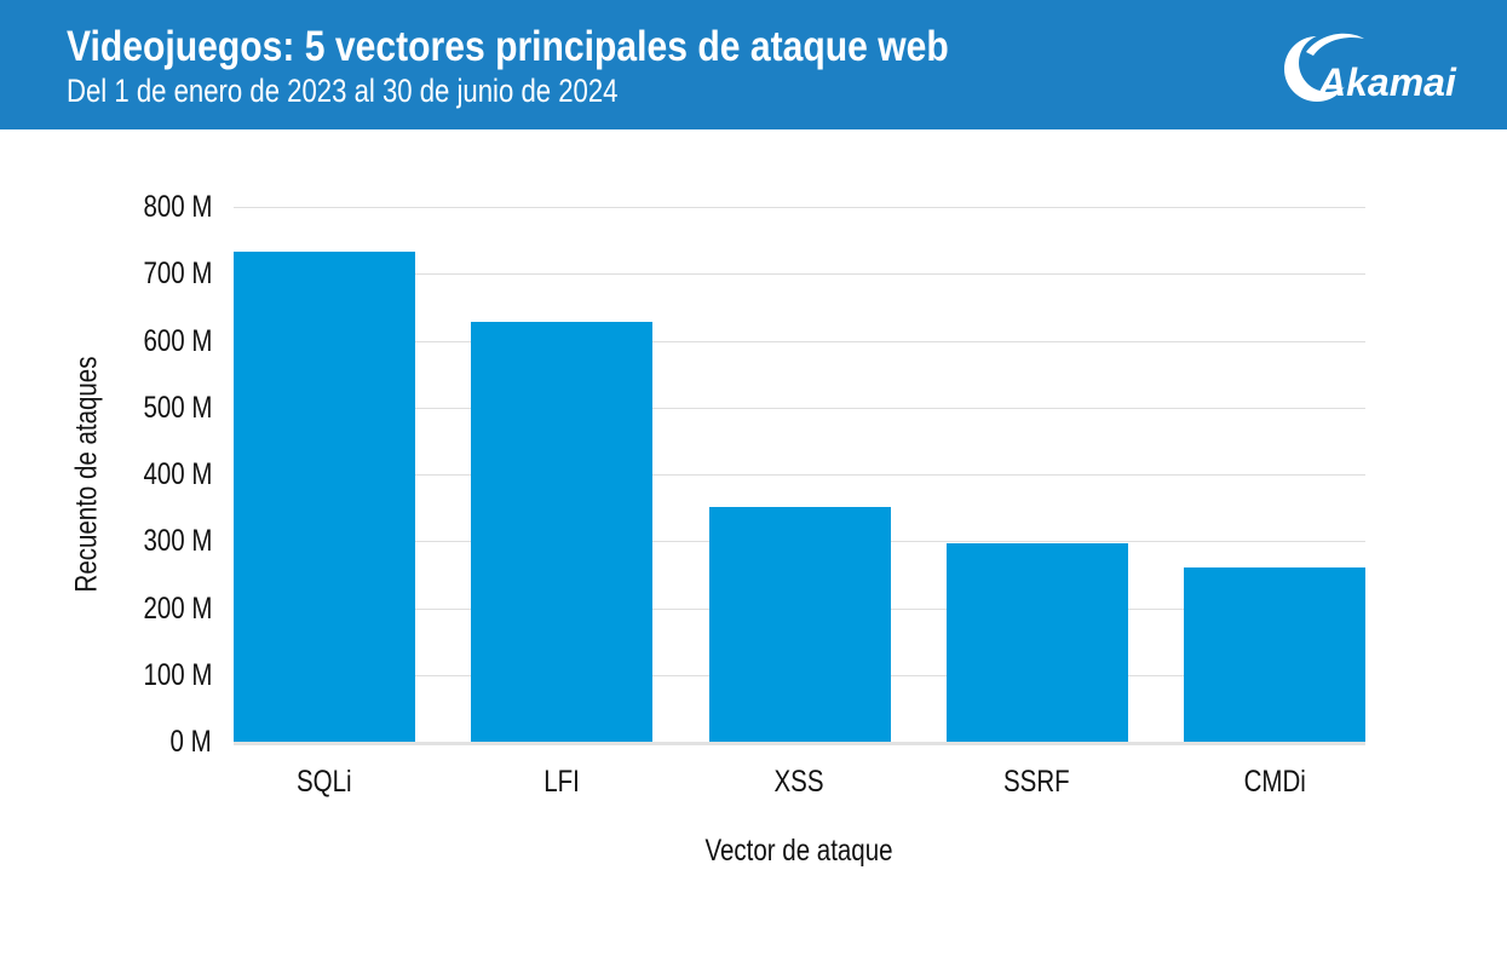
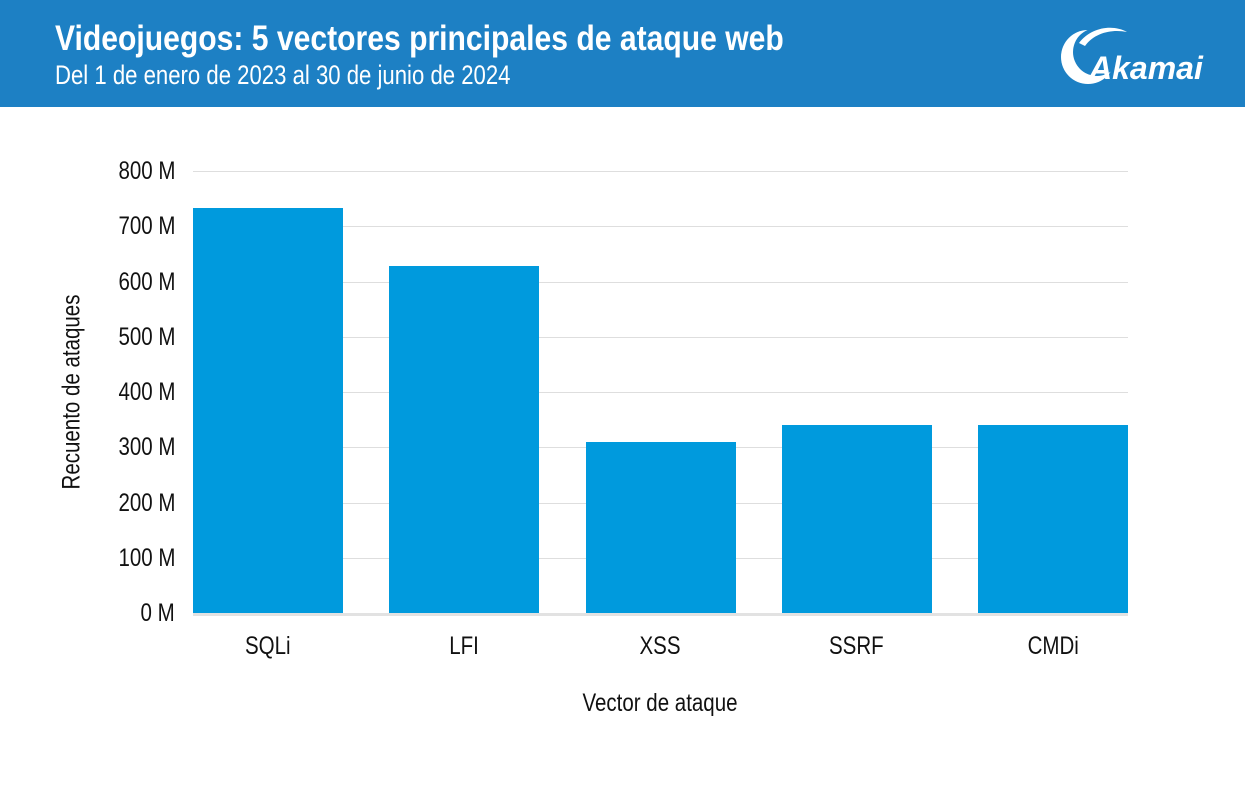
XSS: 350M -> 310M
SSRF: 300M -> 340M
CMDi: 260M -> 340M
